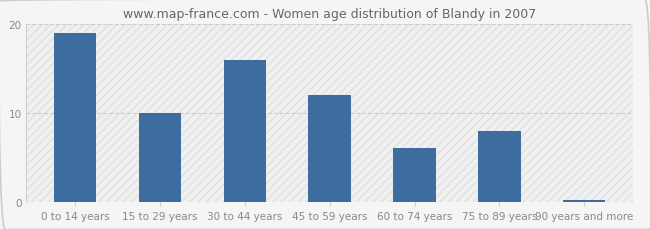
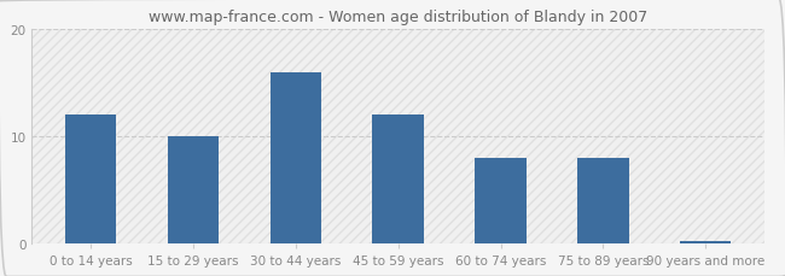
0 to 14 years: 19.0 -> 12.0
60 to 74 years: 6.0 -> 8.0
